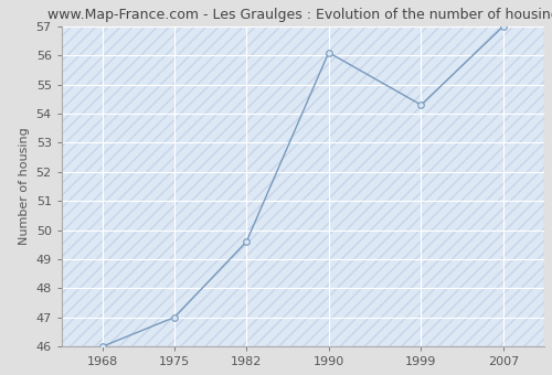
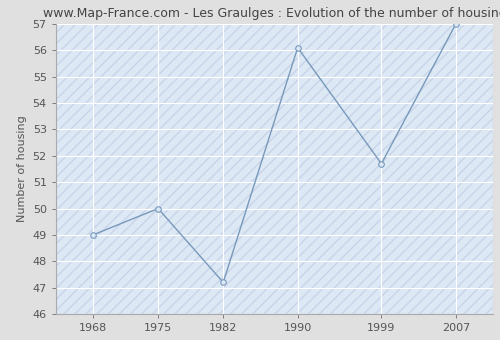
1968: 46.0 -> 49.0
1975: 47.0 -> 50.0
1982: 49.6 -> 47.2
1999: 54.3 -> 51.7
